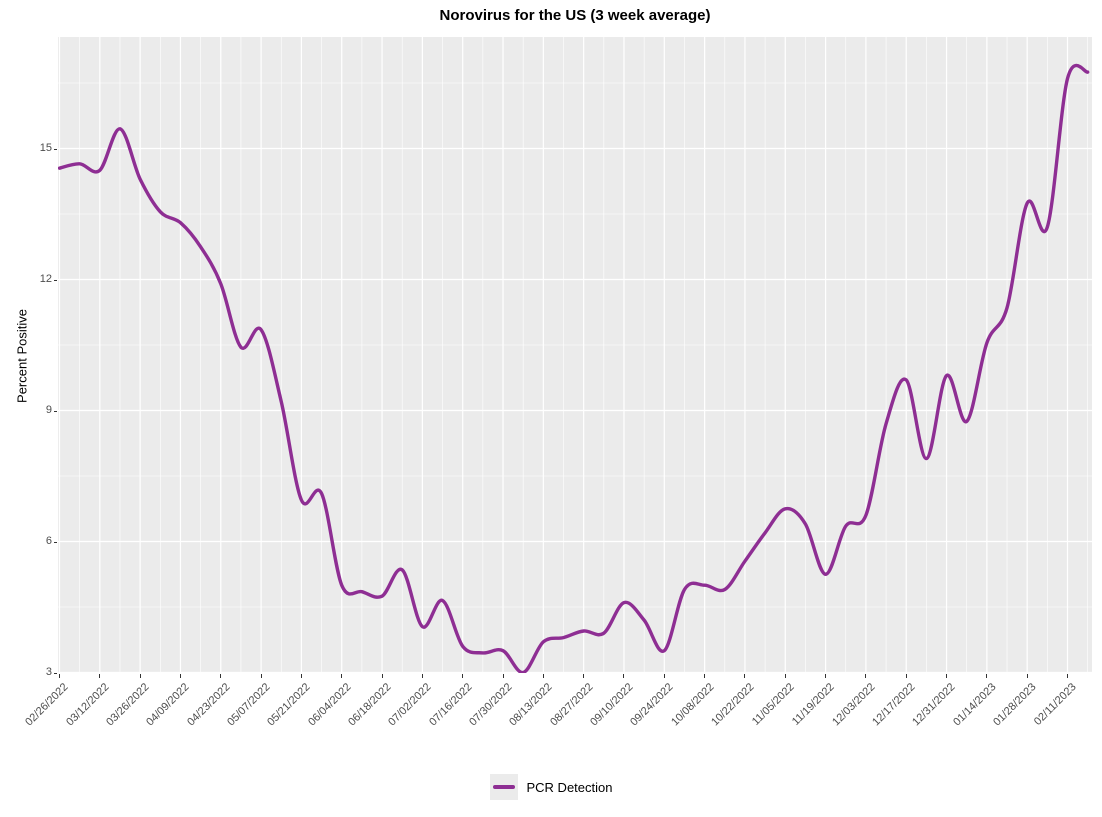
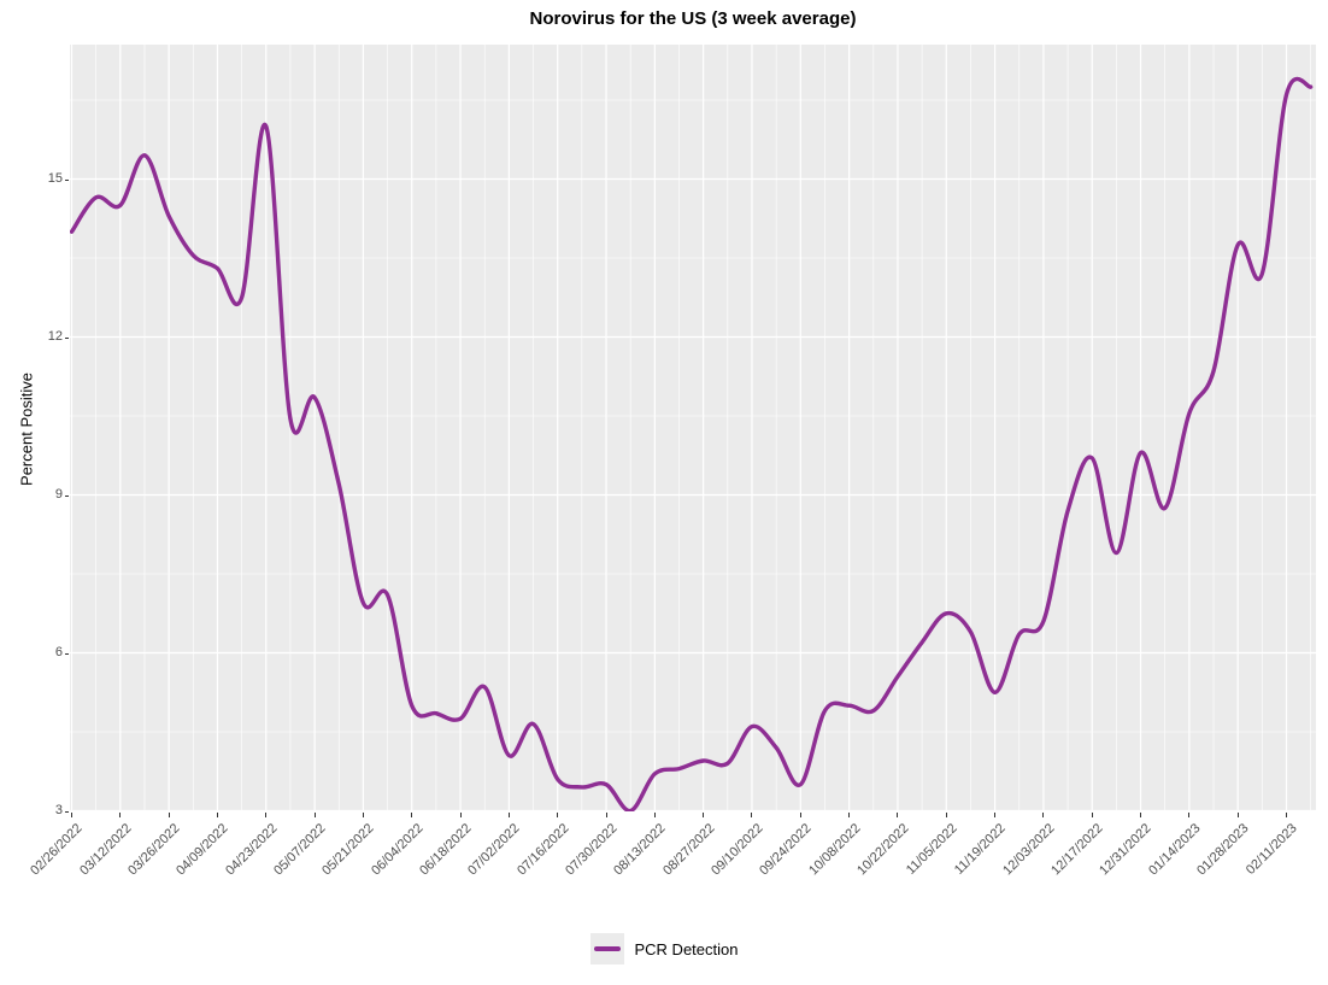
02/26/2022: 14.6 -> 14.0
04/23/2022: 11.9 -> 16.0
